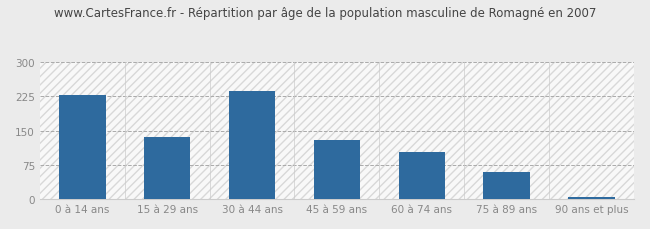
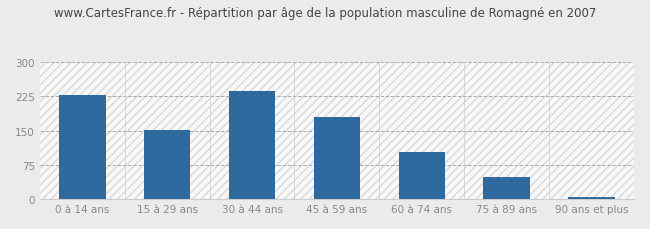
15 à 29 ans: 135 -> 152
45 à 59 ans: 130 -> 180
75 à 89 ans: 60 -> 48
